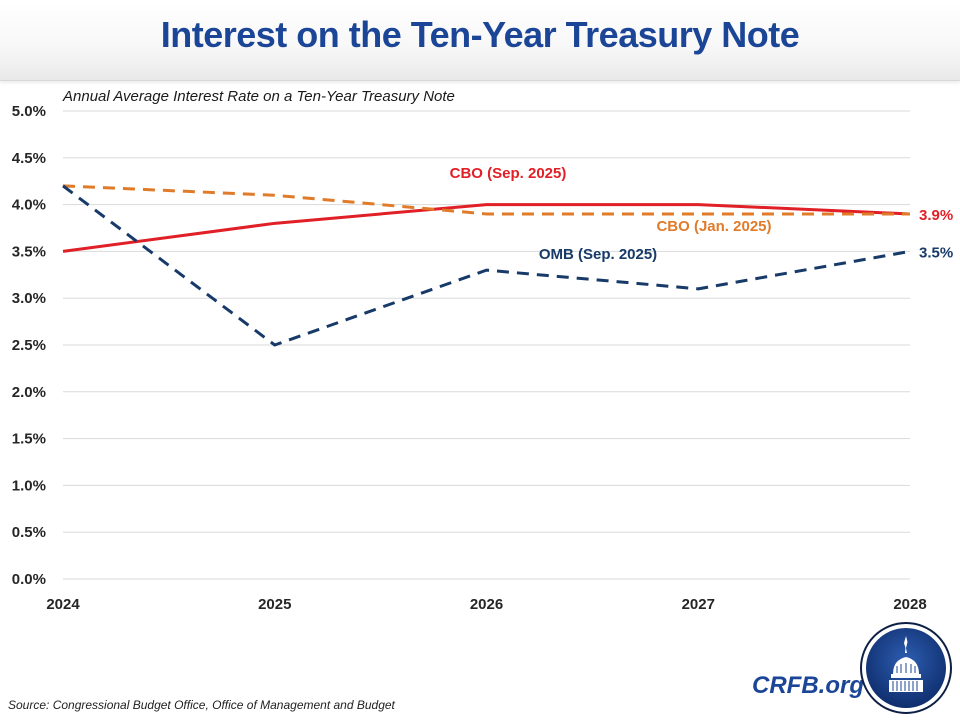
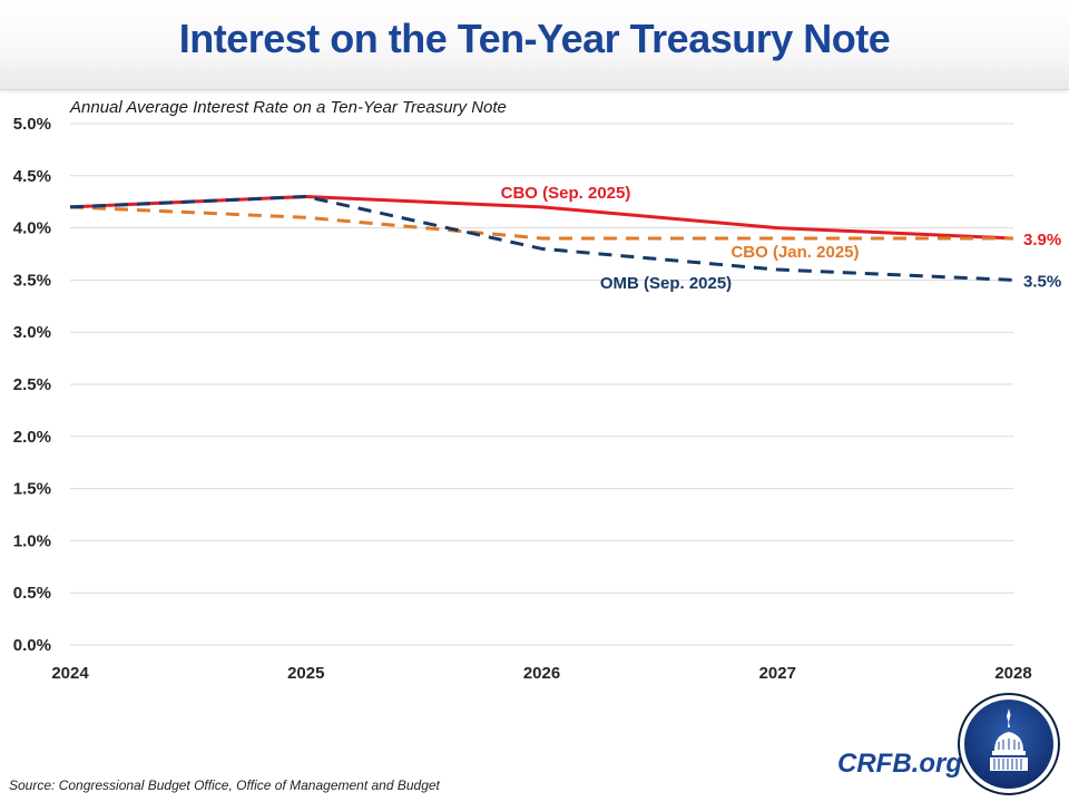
CBO (Sep. 2025)/2024: 3.5% -> 4.2%
CBO (Sep. 2025)/2025: 3.8% -> 4.3%
OMB (Sep. 2025)/2025: 2.5% -> 4.3%
CBO (Sep. 2025)/2026: 4.0% -> 4.2%
OMB (Sep. 2025)/2026: 3.3% -> 3.8%
OMB (Sep. 2025)/2027: 3.1% -> 3.6%
